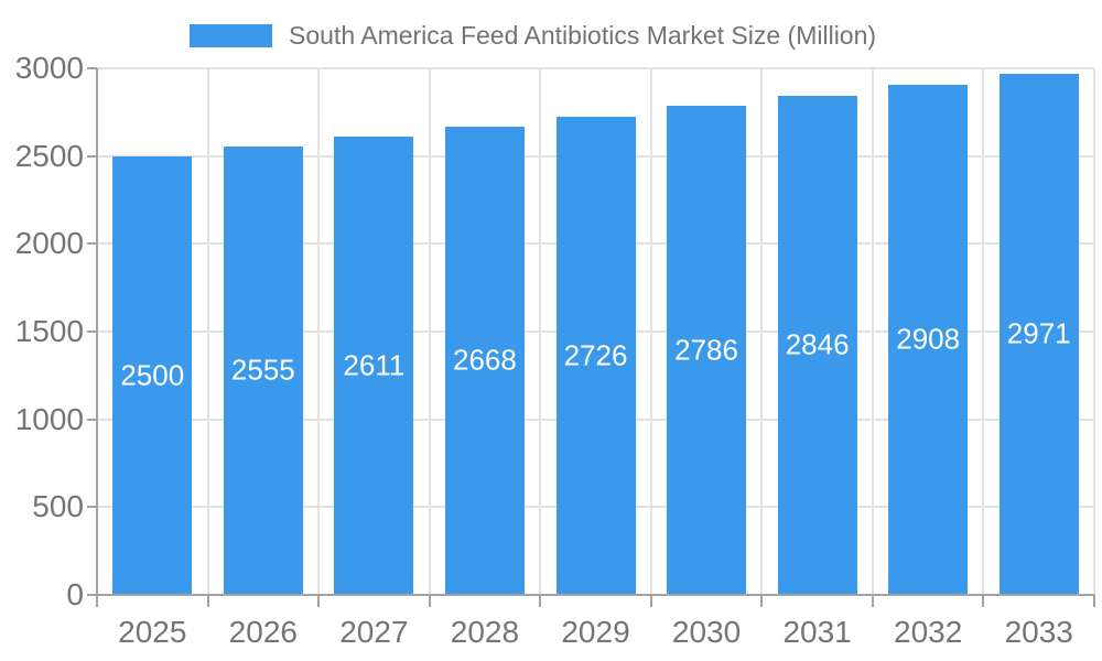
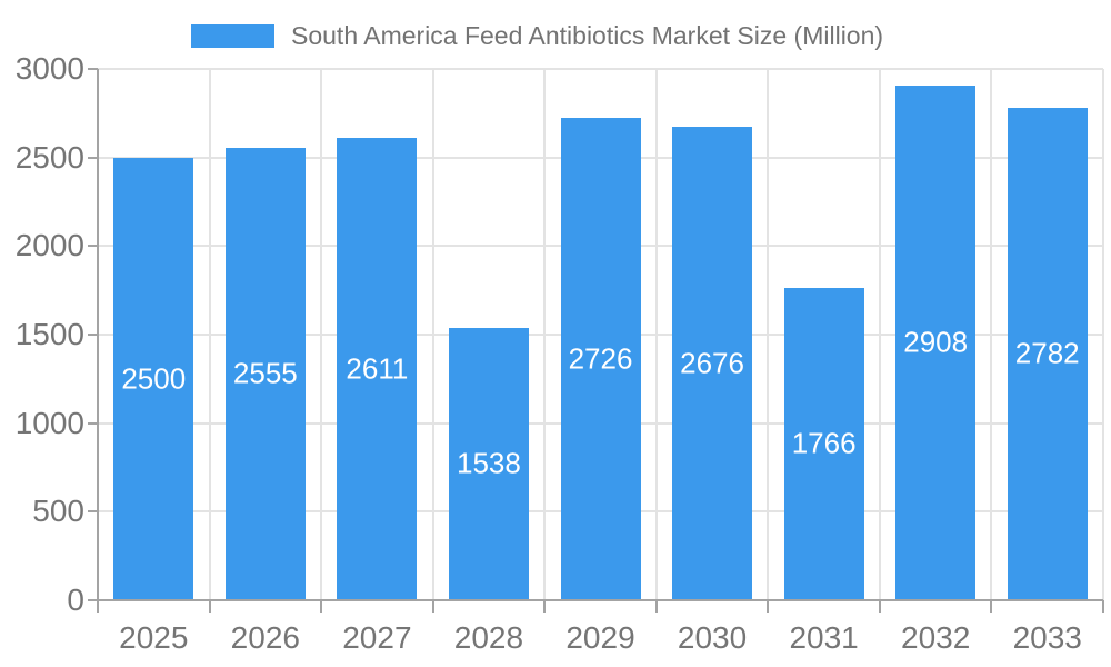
2028: 2668 -> 1538
2030: 2786 -> 2676
2031: 2846 -> 1766
2033: 2971 -> 2782
